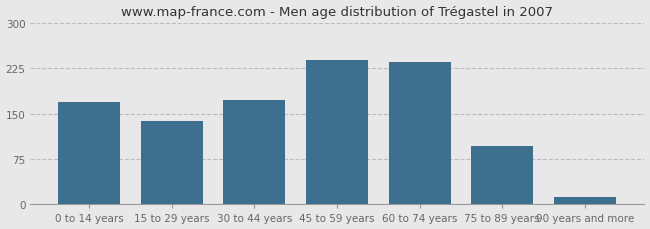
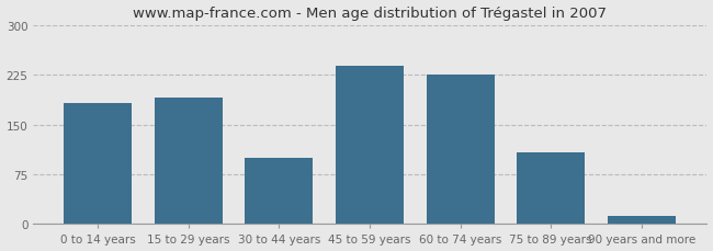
0 to 14 years: 170 -> 182
15 to 29 years: 138 -> 190
30 to 44 years: 172 -> 100
60 to 74 years: 236 -> 226
75 to 89 years: 97 -> 108
